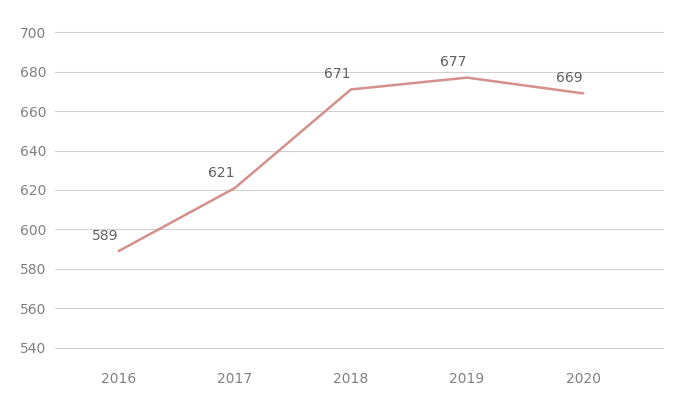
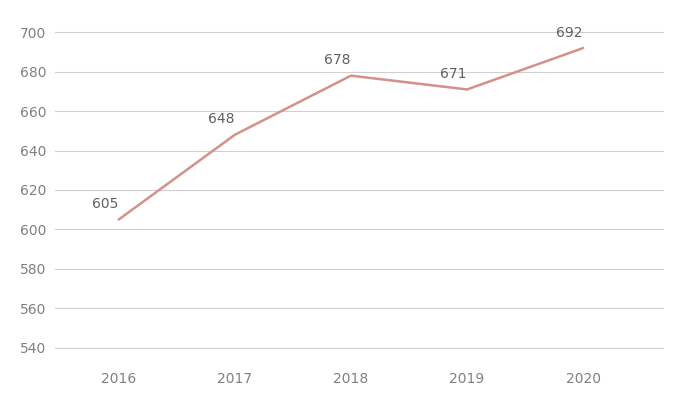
2016: 589 -> 605
2017: 621 -> 648
2018: 671 -> 678
2019: 677 -> 671
2020: 669 -> 692
